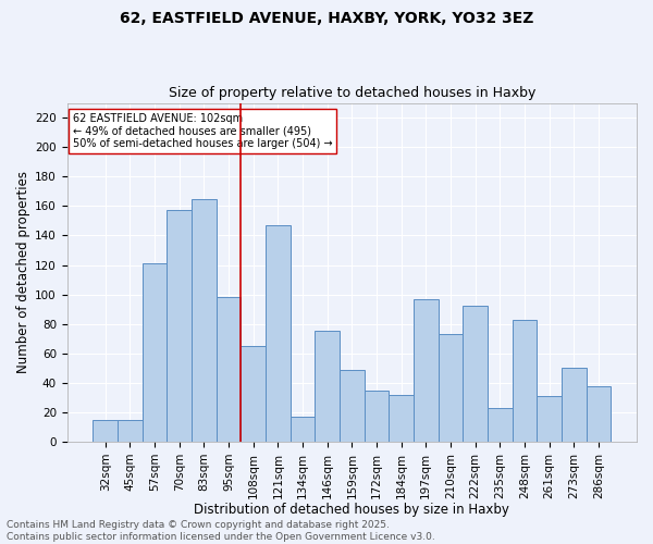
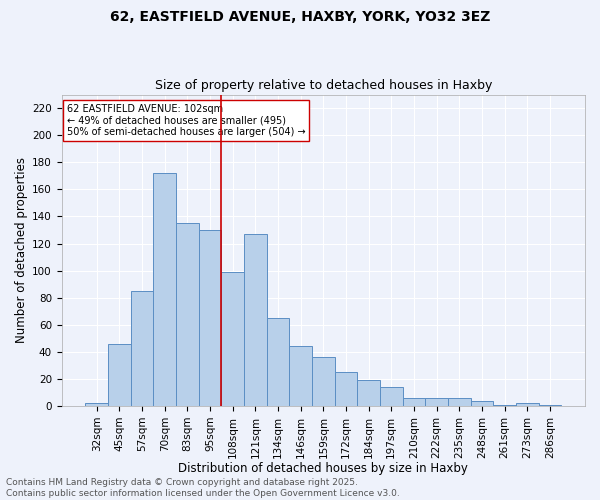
32sqm: 15 -> 2
45sqm: 15 -> 46
57sqm: 121 -> 85
70sqm: 157 -> 172
83sqm: 165 -> 135
95sqm: 98 -> 130
108sqm: 65 -> 99
121sqm: 147 -> 127
134sqm: 17 -> 65
146sqm: 75 -> 44
159sqm: 49 -> 36
172sqm: 35 -> 25
184sqm: 32 -> 19
197sqm: 97 -> 14
210sqm: 73 -> 6
222sqm: 92 -> 6
235sqm: 23 -> 6
248sqm: 83 -> 4
261sqm: 31 -> 1
273sqm: 50 -> 2
286sqm: 38 -> 1
